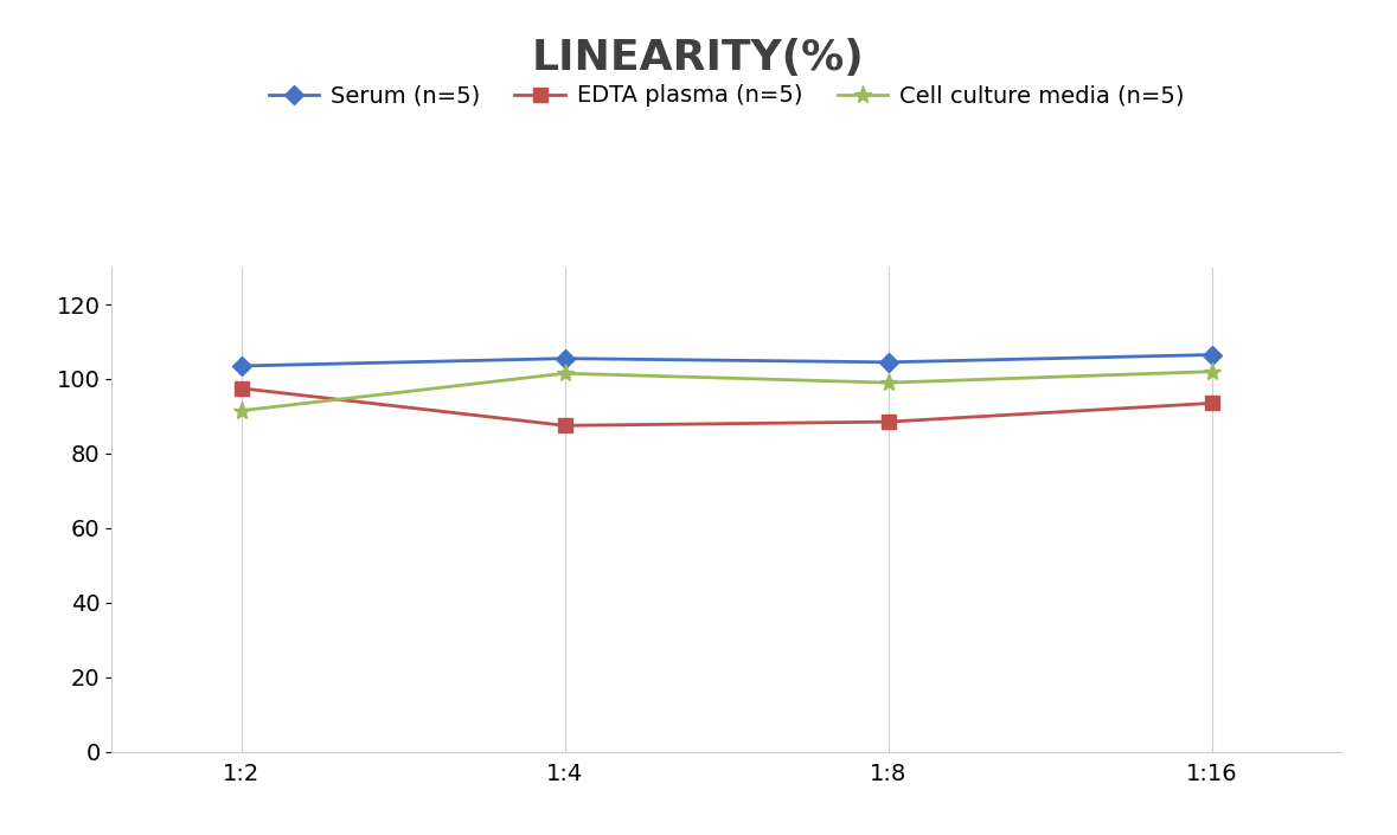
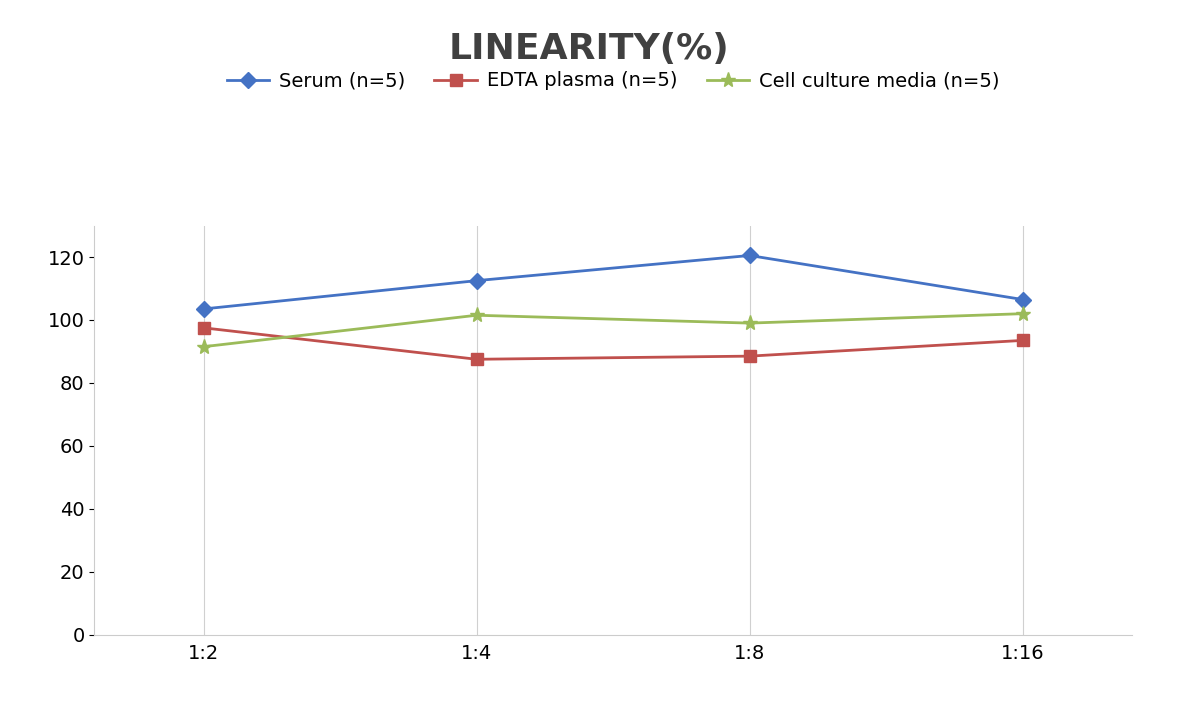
Serum (n=5)/1:4: 105.5 -> 112.5
Serum (n=5)/1:8: 104.5 -> 120.5
